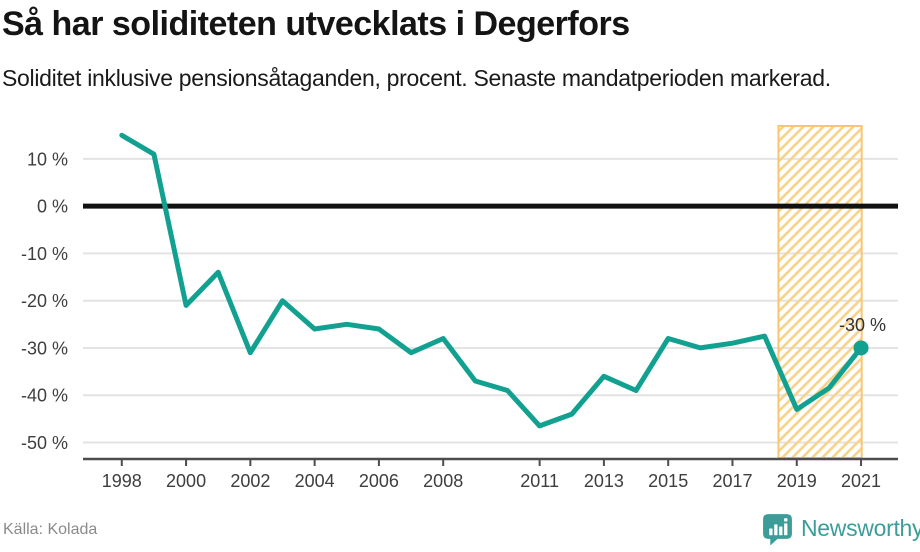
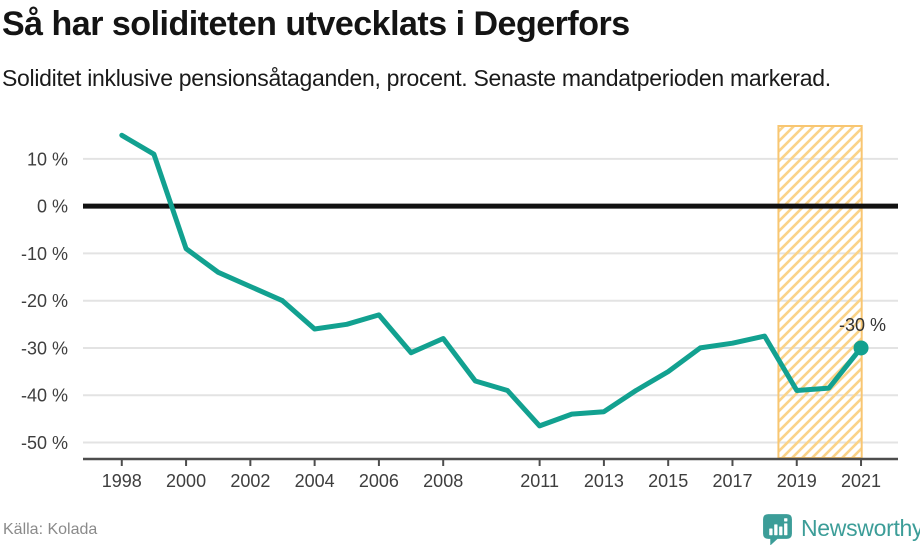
2000: -21% -> -9%
2002: -31% -> -17%
2006: -26% -> -23%
2013: -36% -> -44%
2015: -28% -> -35%
2019: -43% -> -39%
